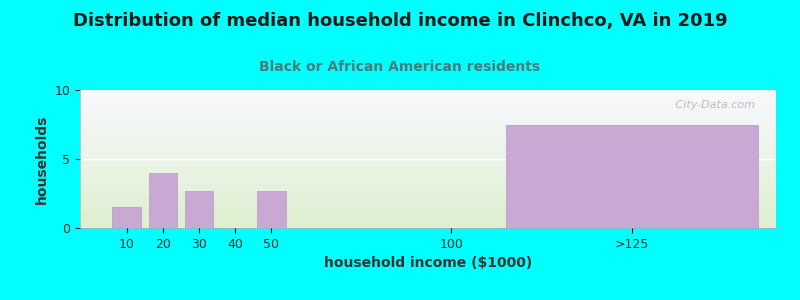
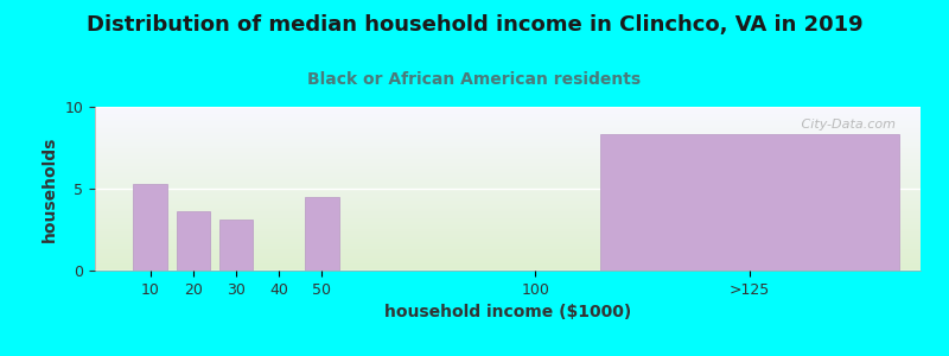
10: 1.5 -> 5.3
20: 4.0 -> 3.6
30: 2.7 -> 3.1
50: 2.7 -> 4.5
>125: 7.5 -> 8.3
